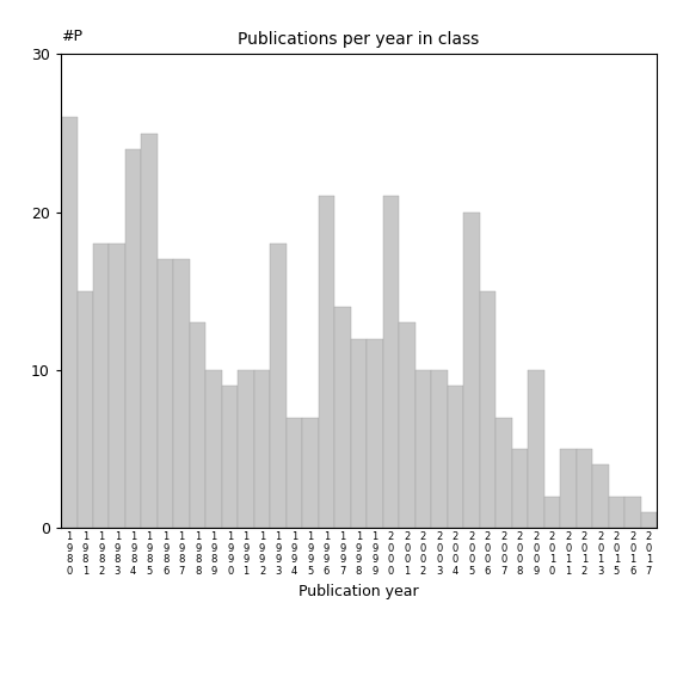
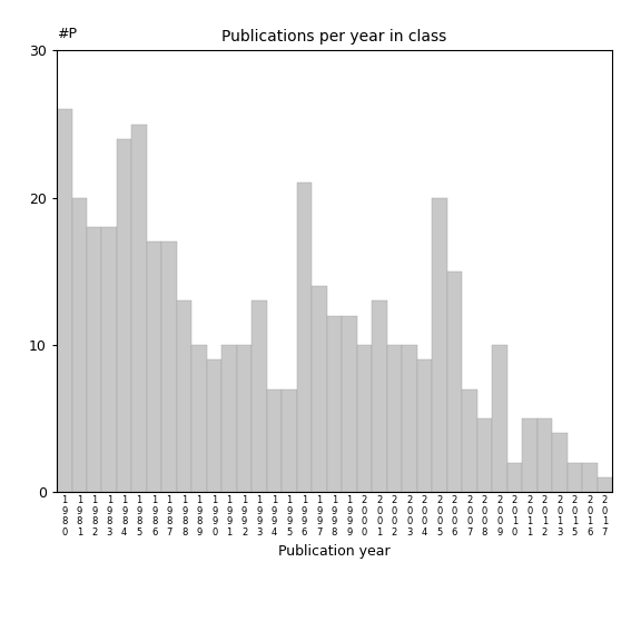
1 9 8 1: 15 -> 20
1 9 9 3: 18 -> 13
2 0 0 0: 21 -> 10
